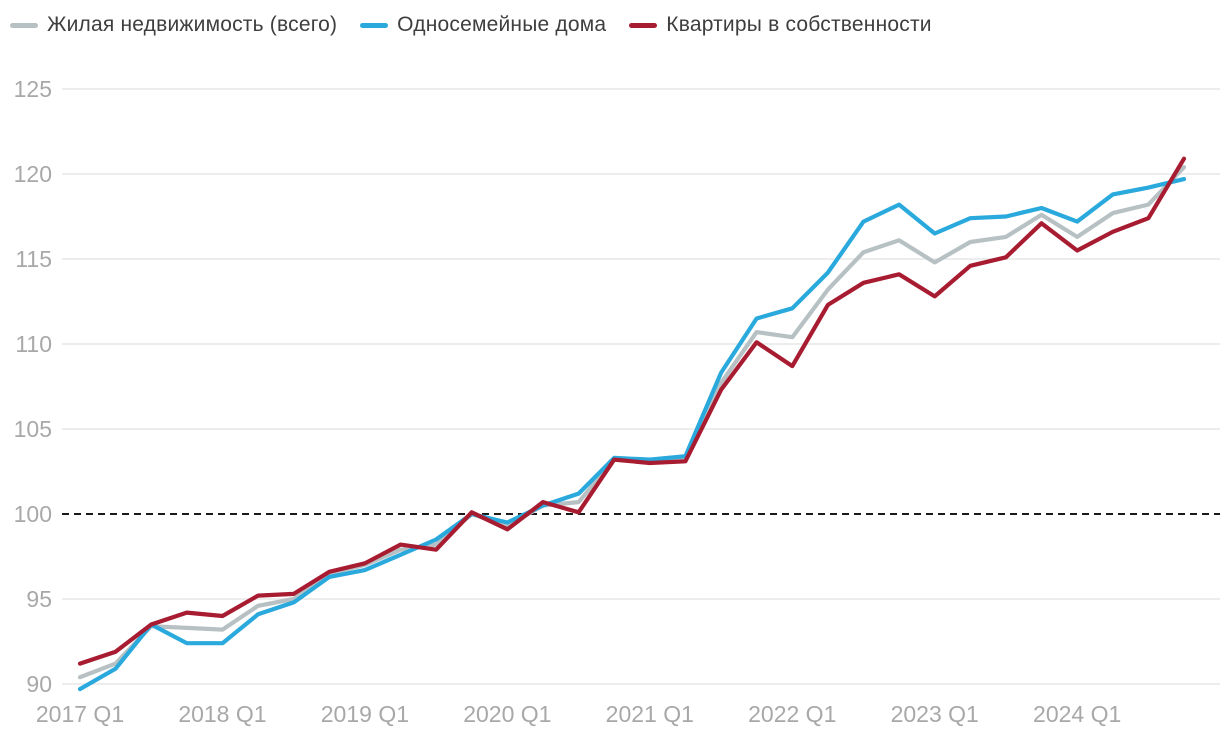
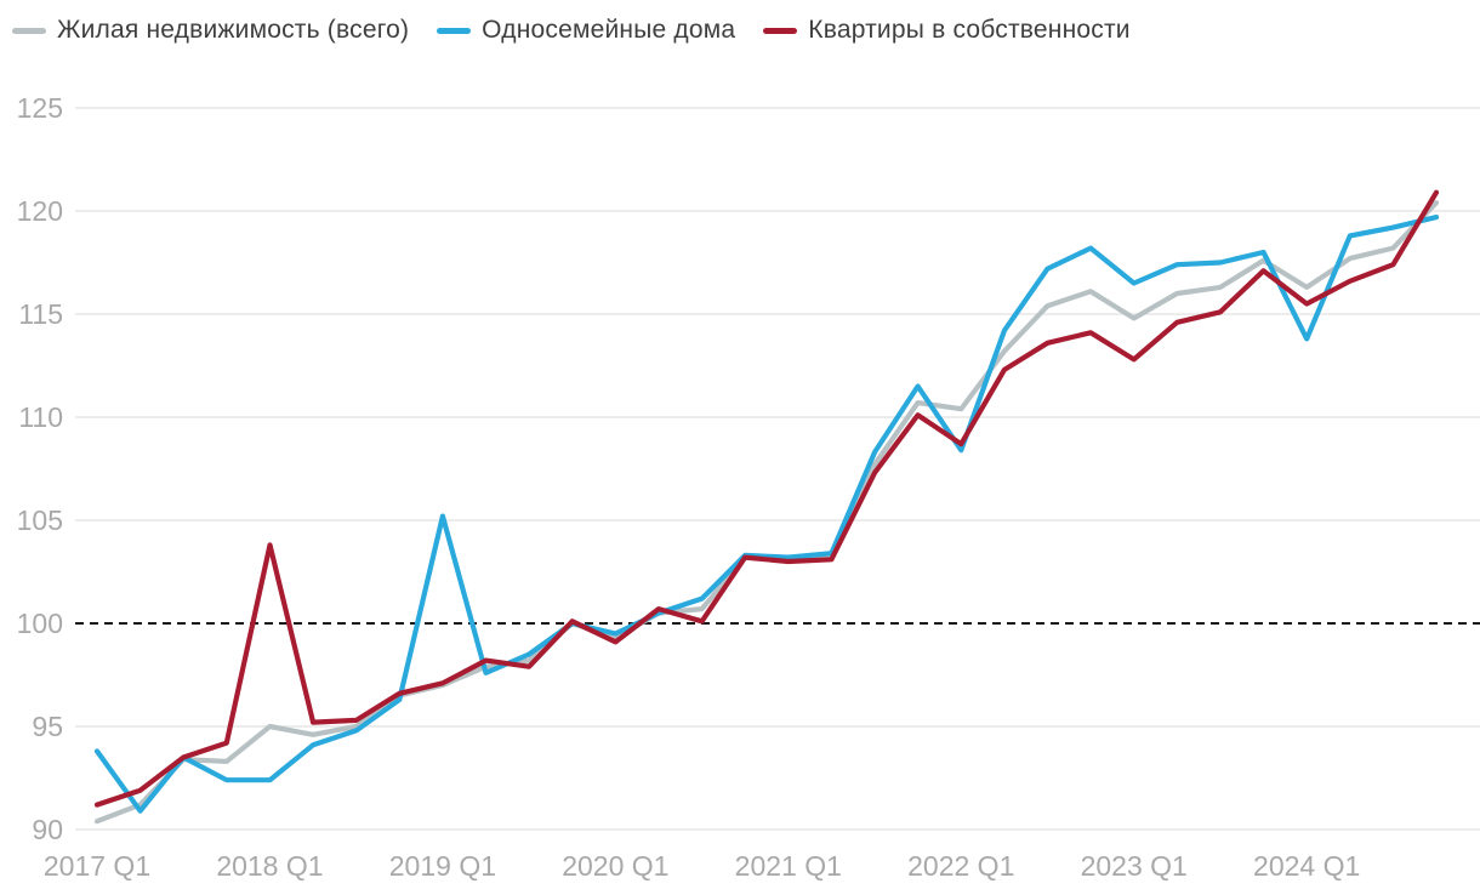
Односемейные дома/2017 Q1: 89.7 -> 93.8
Жилая недвижимость (всего)/2018 Q1: 93.2 -> 95.0
Квартиры в собственности/2018 Q1: 94.0 -> 103.8
Односемейные дома/2019 Q1: 96.7 -> 105.2
Односемейные дома/2022 Q1: 112.1 -> 108.4
Односемейные дома/2024 Q1: 117.2 -> 113.8
